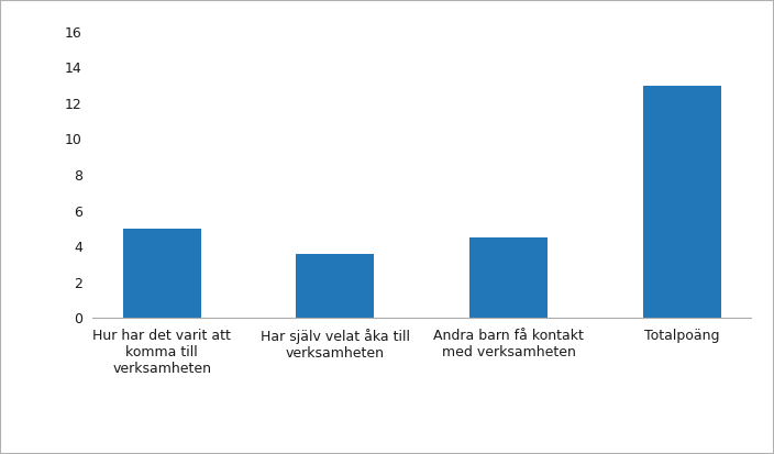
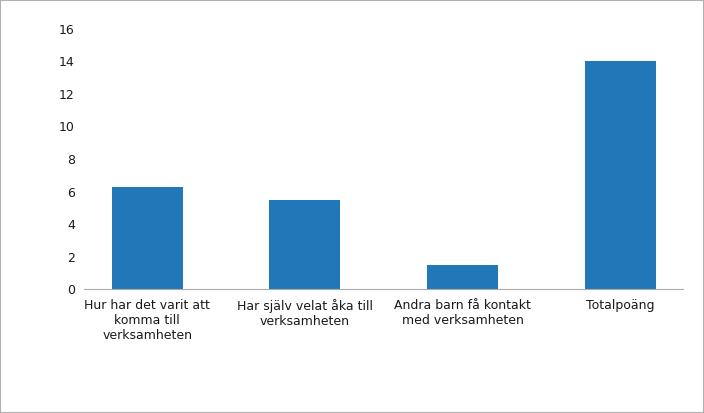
Hur har det varit att komma till verksamheten: 5.0 -> 6.3
Har själv velat åka till verksamheten: 3.6 -> 5.5
Andra barn få kontakt med verksamheten: 4.5 -> 1.5
Totalpoäng: 13.0 -> 14.0
